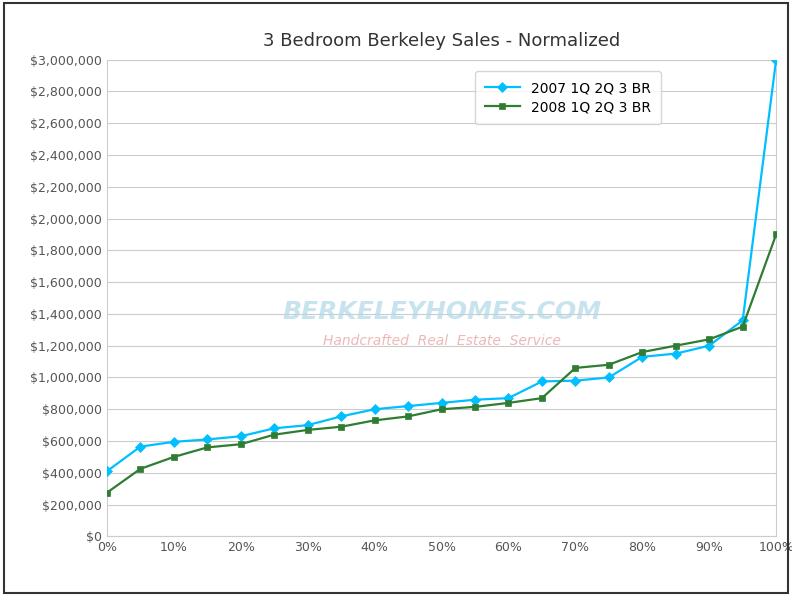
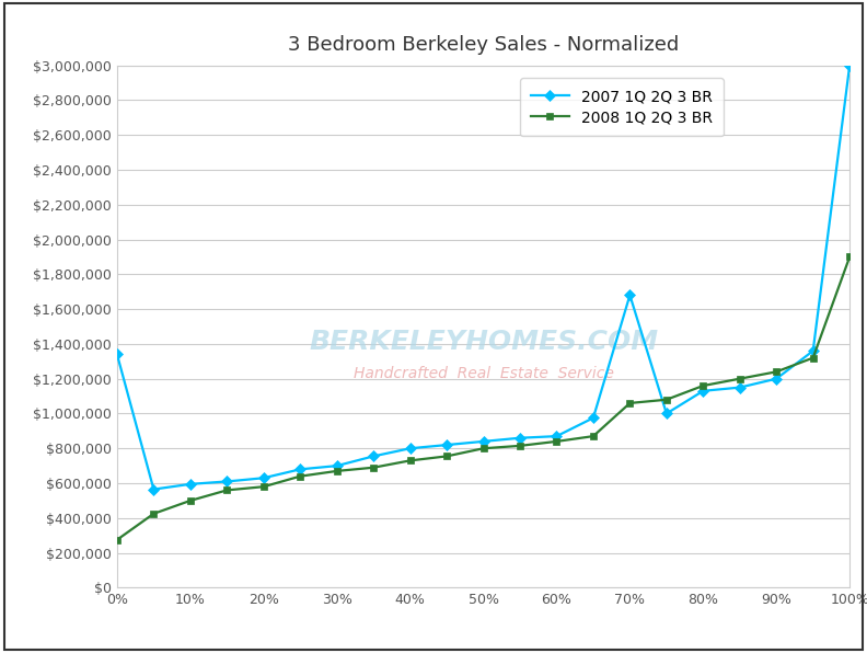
2007 1Q 2Q 3 BR/0%: $410,000 -> $1,340,000
2007 1Q 2Q 3 BR/70%: $980,000 -> $1,680,000
